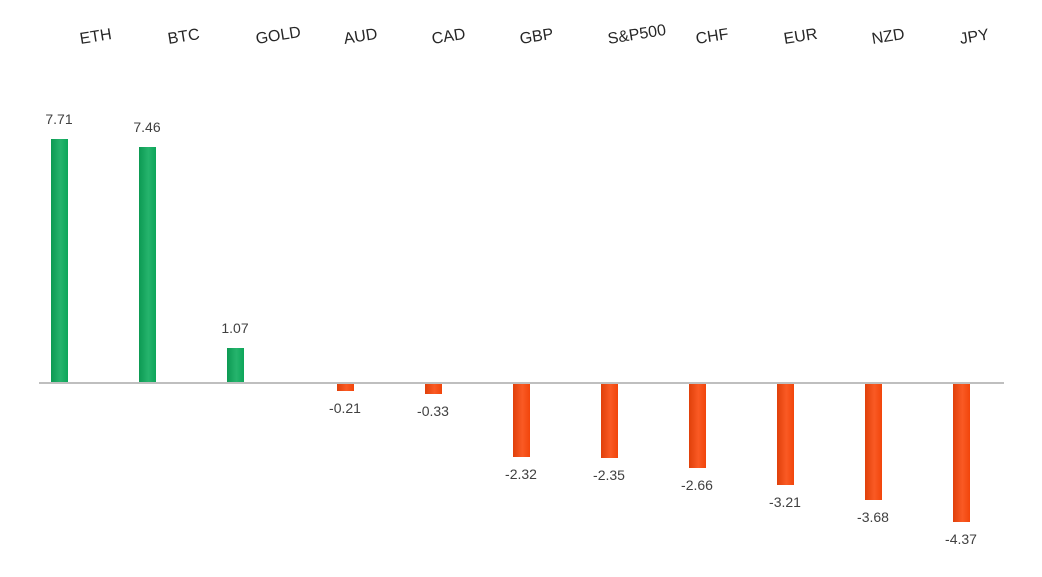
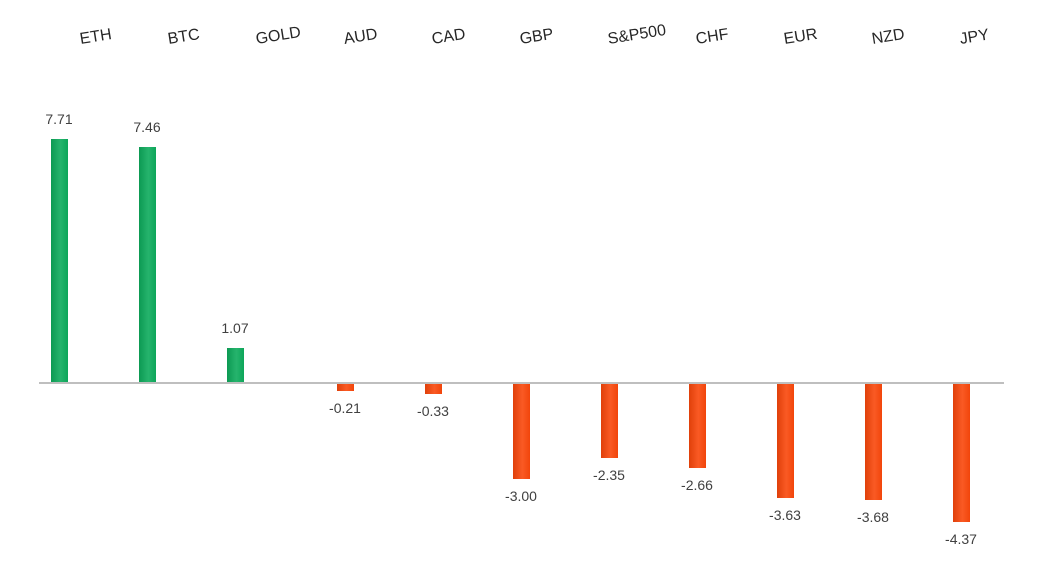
GBP: -2.32 -> -3.00
EUR: -3.21 -> -3.63
